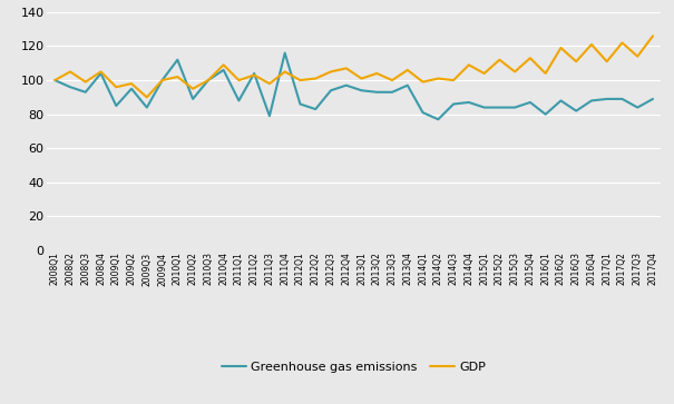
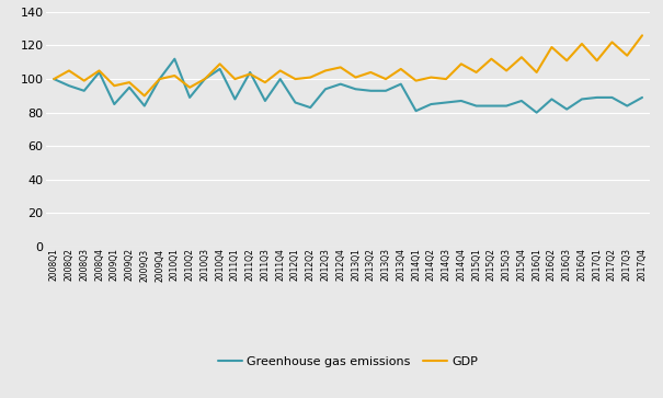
Greenhouse gas emissions/2011Q3: 79 -> 87
Greenhouse gas emissions/2011Q4: 116 -> 100
Greenhouse gas emissions/2014Q2: 77 -> 85
